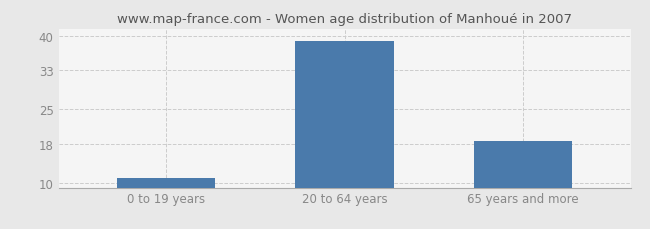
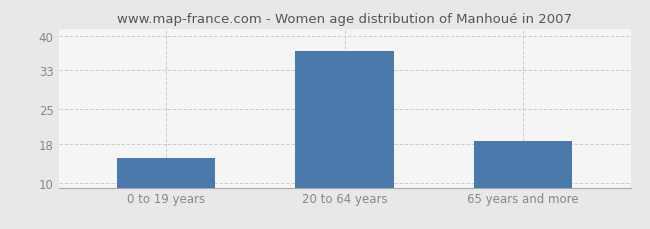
0 to 19 years: 11.0 -> 15.0
20 to 64 years: 39.0 -> 37.0
